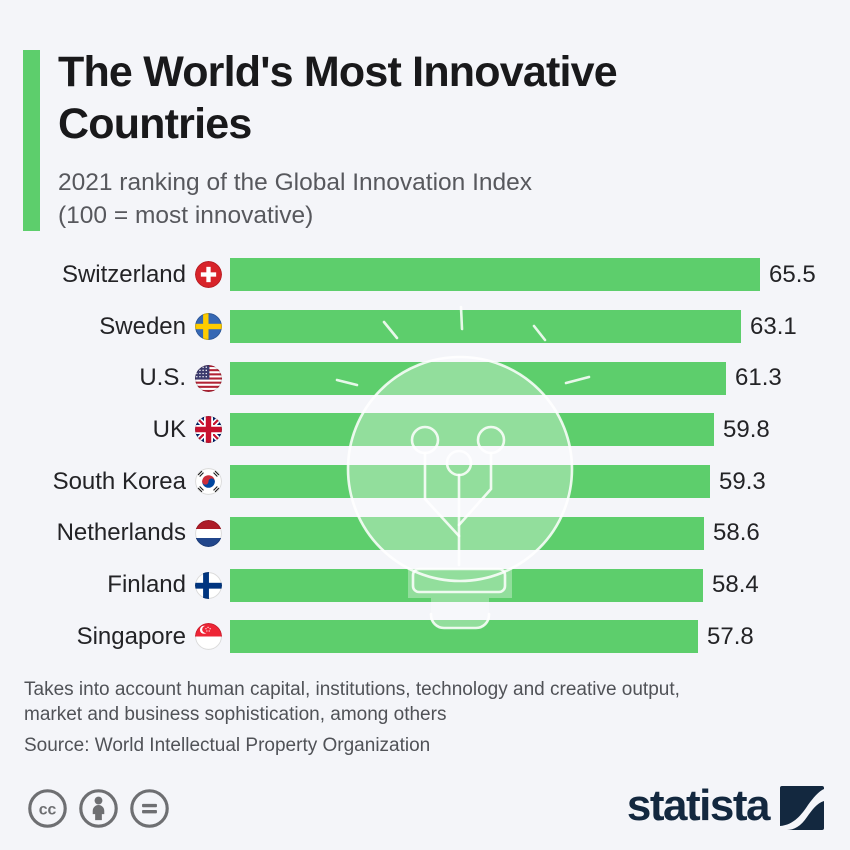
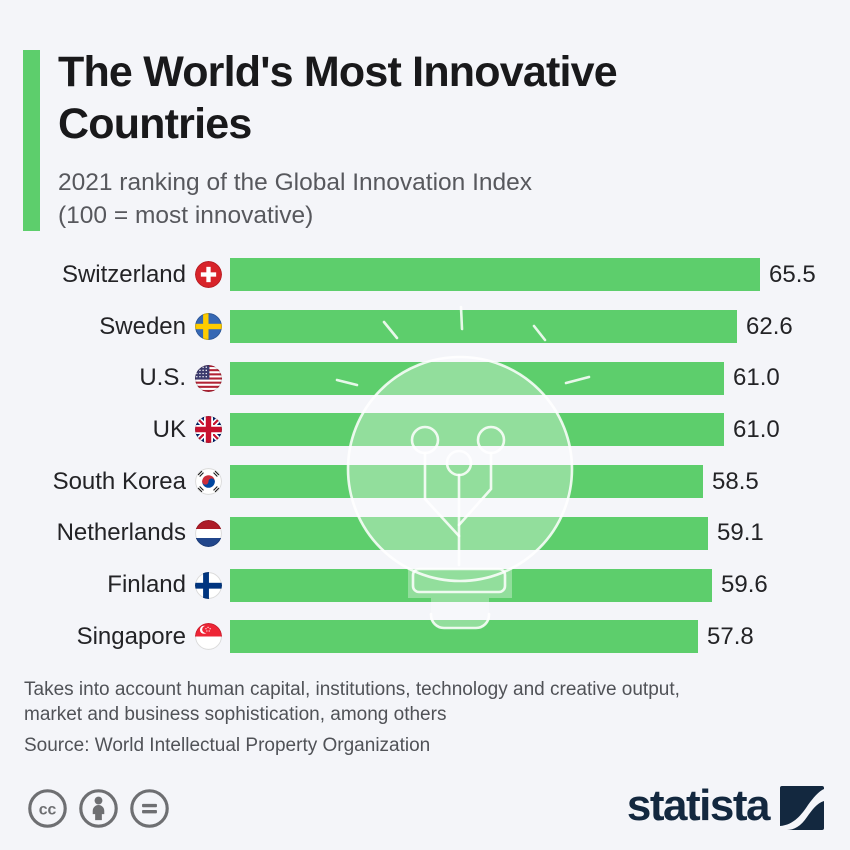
Sweden: 63.1 -> 62.6
U.S.: 61.3 -> 61.0
UK: 59.8 -> 61.0
South Korea: 59.3 -> 58.5
Netherlands: 58.6 -> 59.1
Finland: 58.4 -> 59.6
